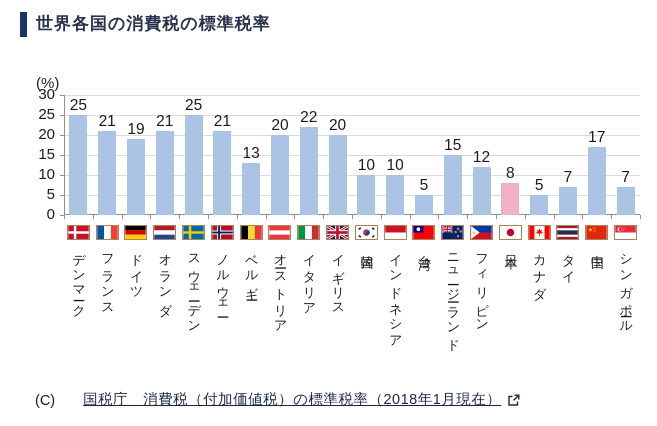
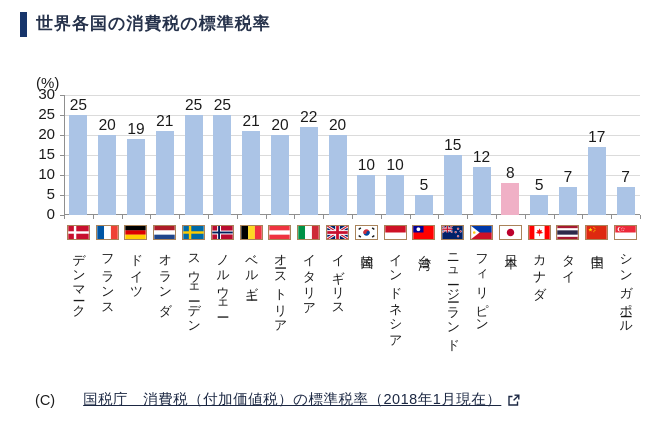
フランス: 21 -> 20
ノルウェー: 21 -> 25
ベルギー: 13 -> 21
